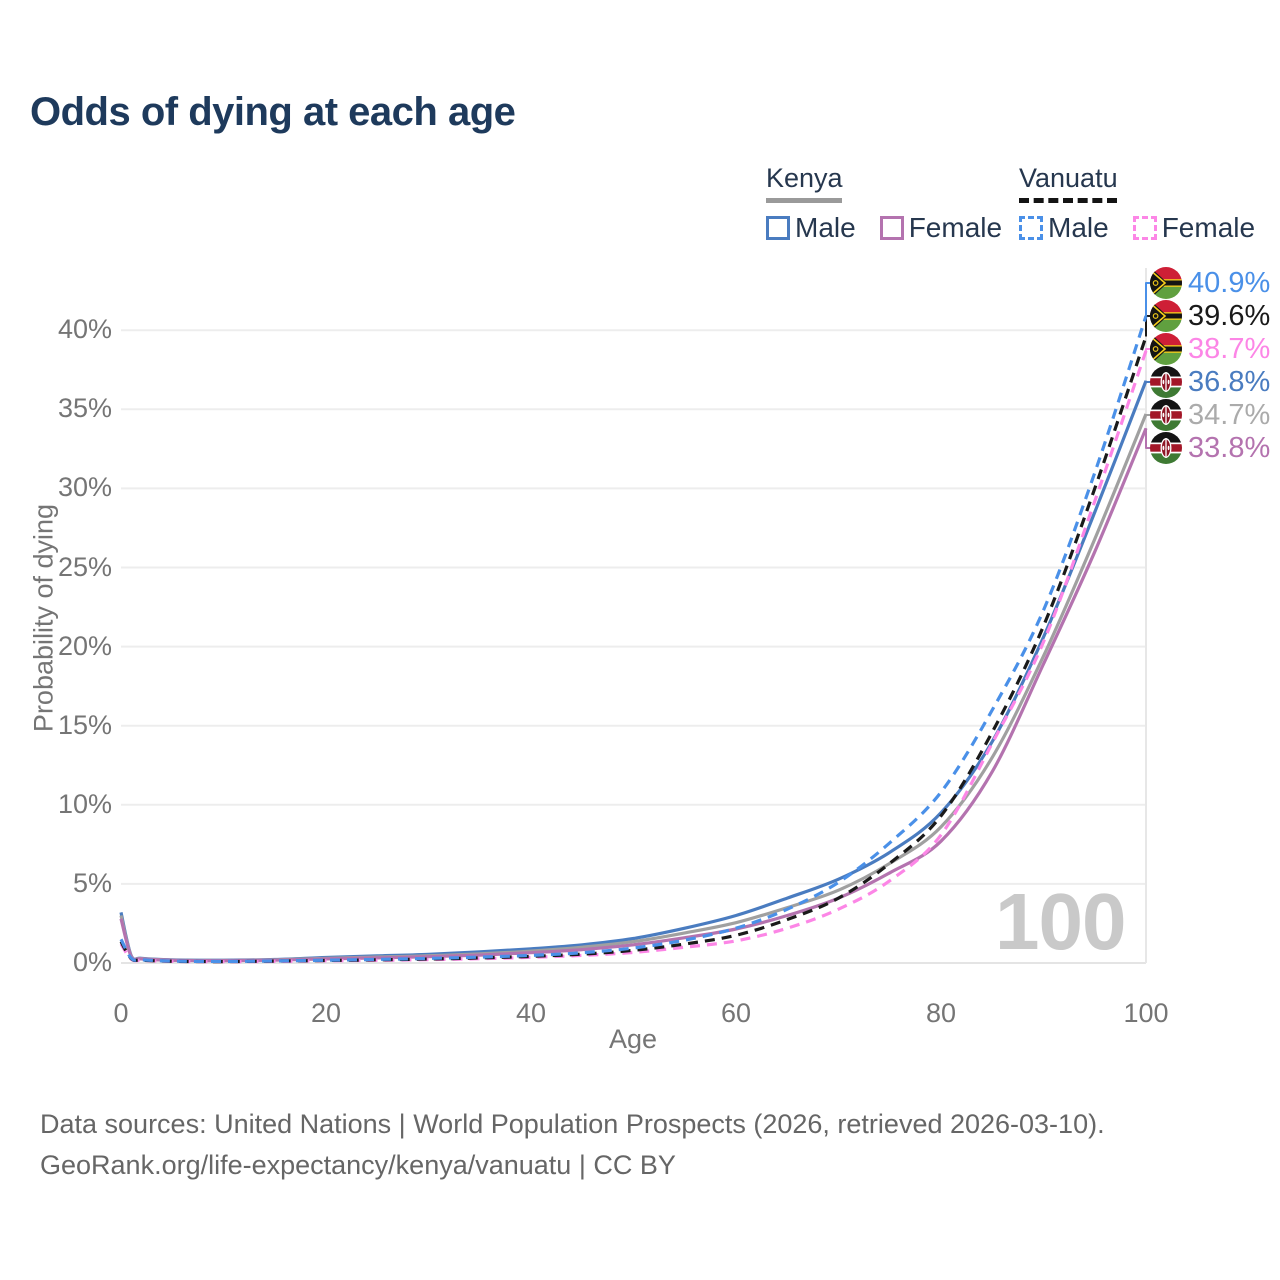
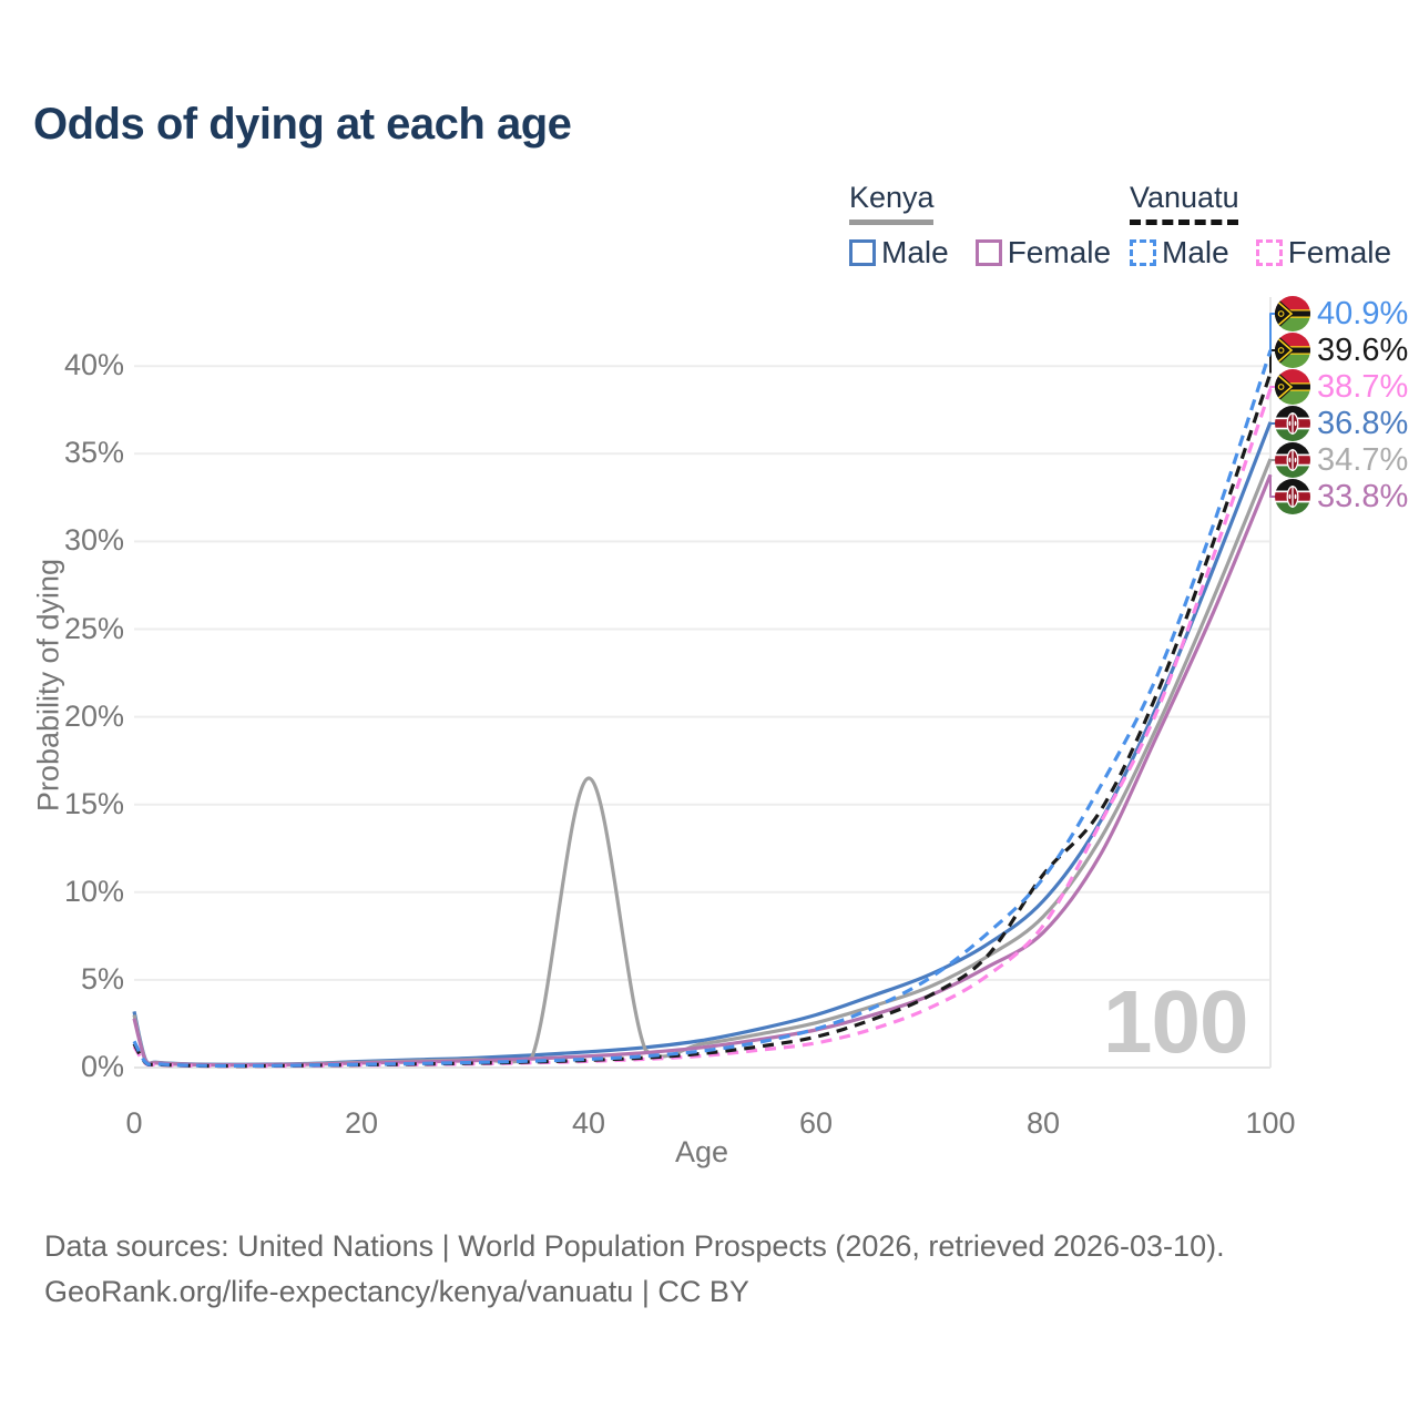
Kenya/40: 0.8% -> 16.5%
Vanuatu/80: 9.3% -> 11.0%
